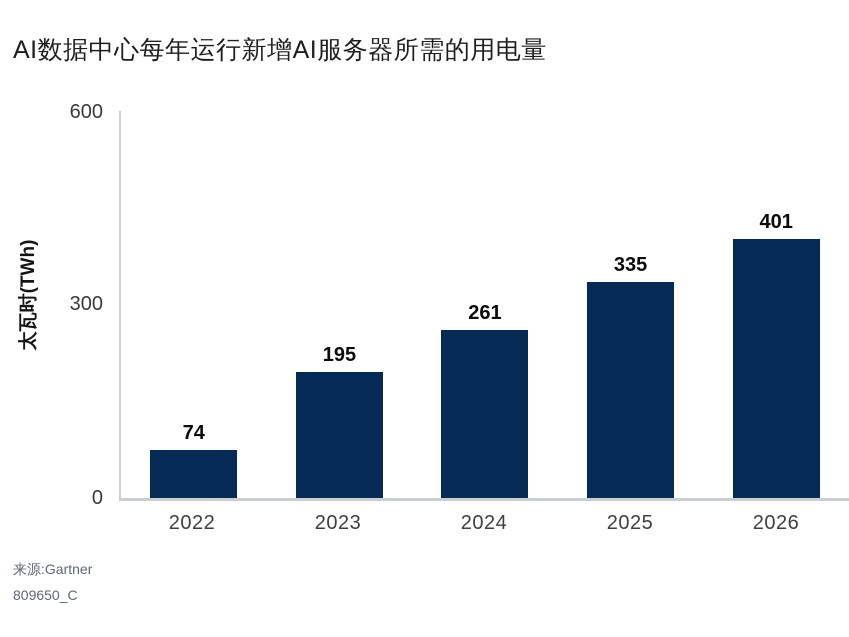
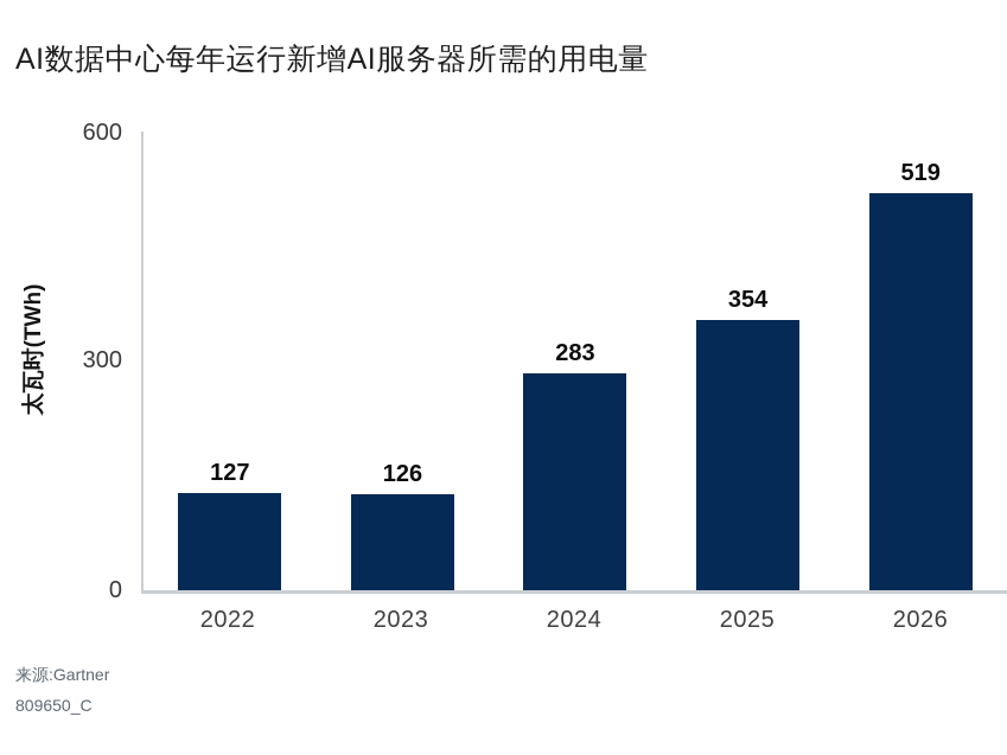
2022: 74 -> 127
2023: 195 -> 126
2024: 261 -> 283
2025: 335 -> 354
2026: 401 -> 519
